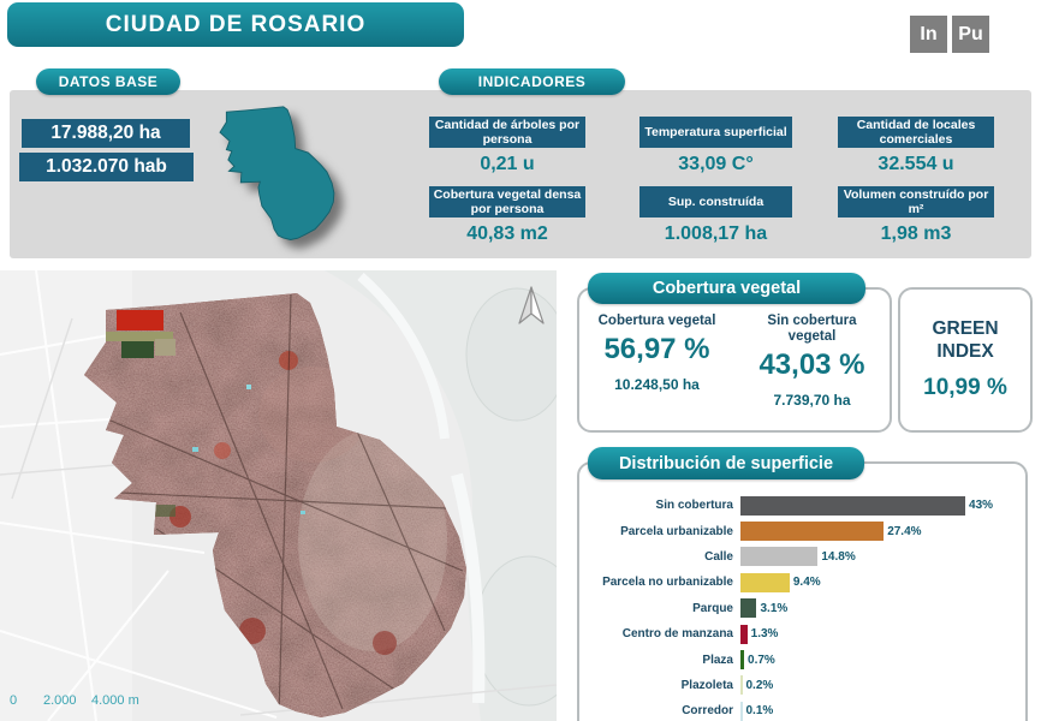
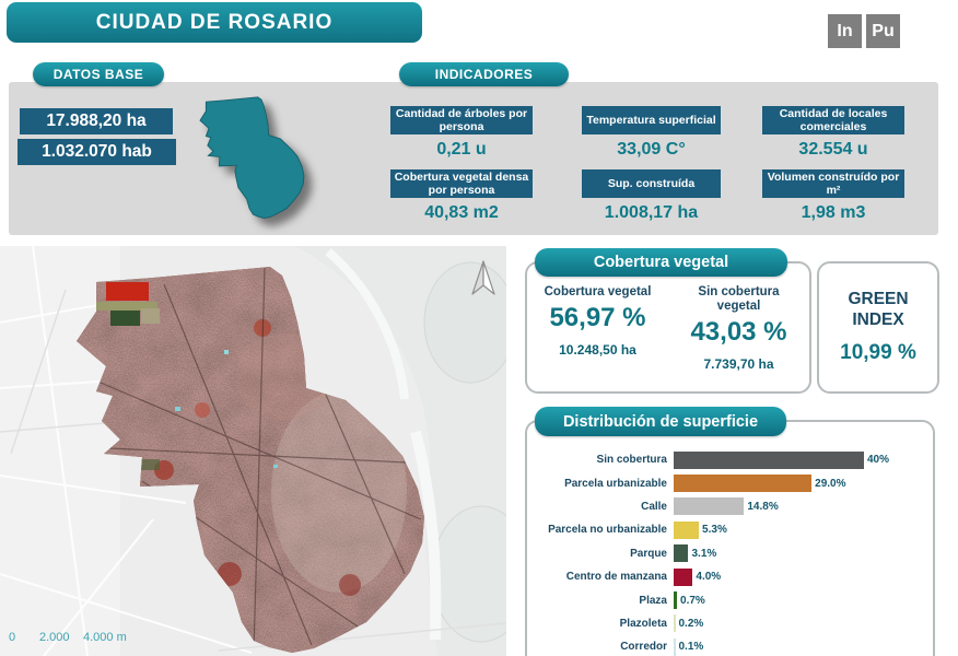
Sin cobertura: 43% -> 40%
Parcela urbanizable: 27.4% -> 29.0%
Parcela no urbanizable: 9.4% -> 5.3%
Centro de manzana: 1.3% -> 4.0%
